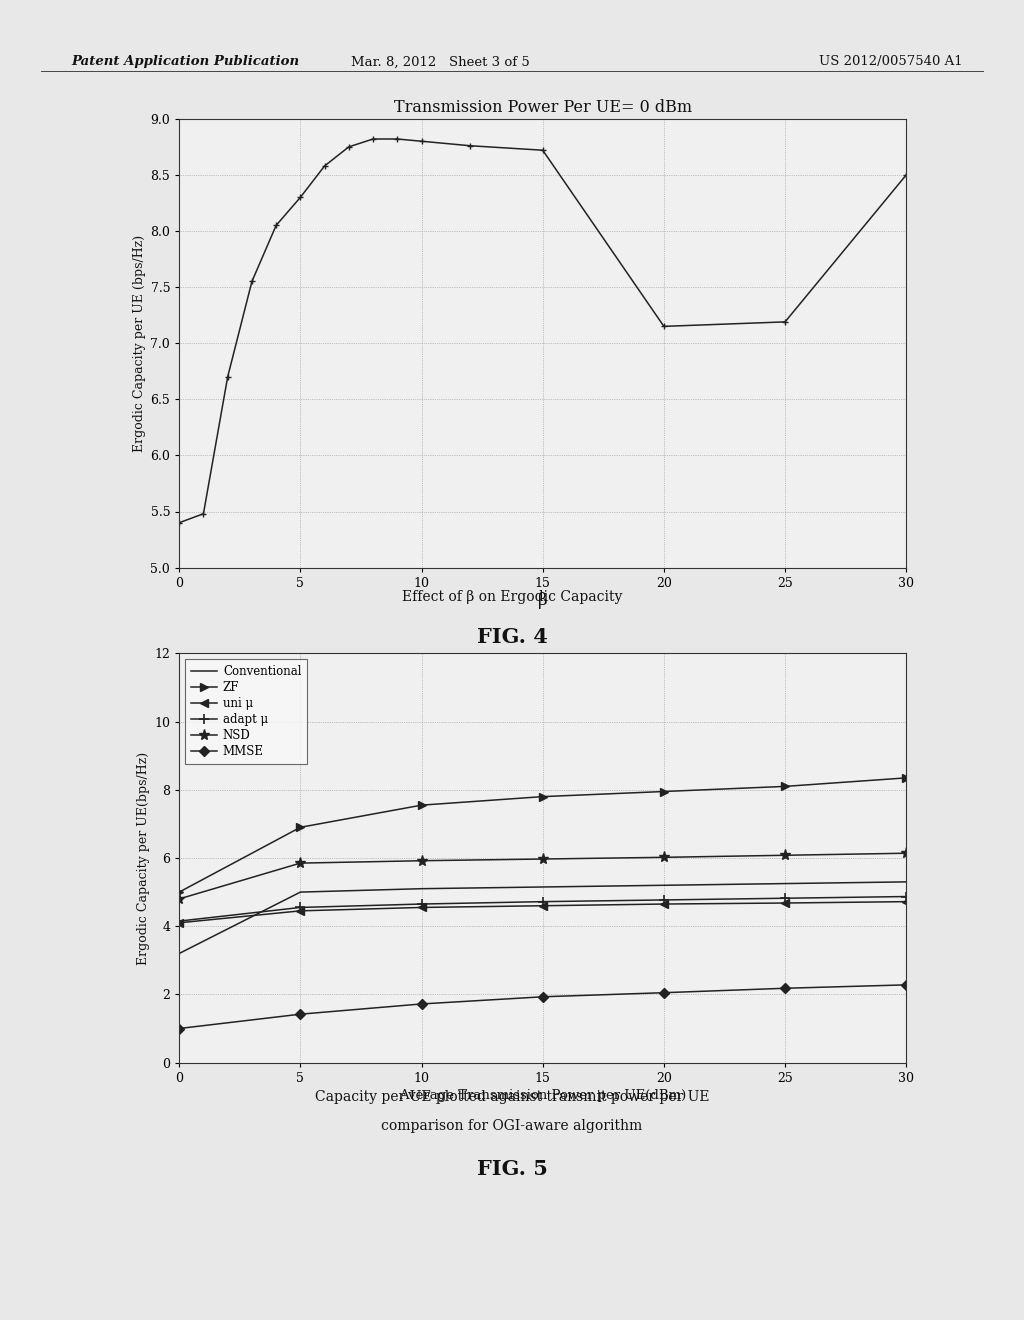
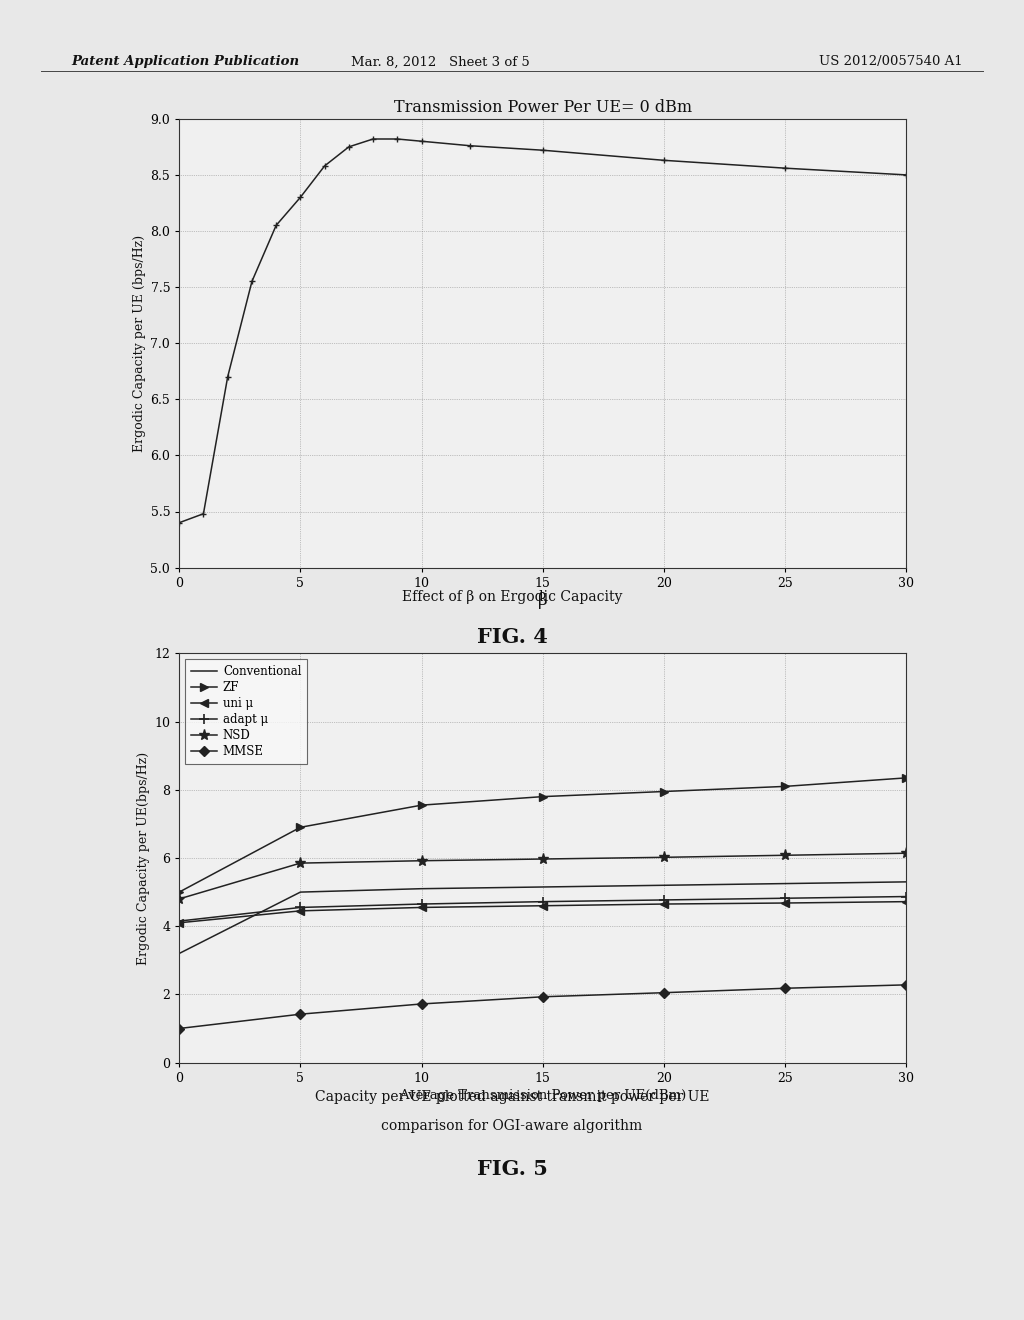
Transmission Power Per UE= 0 dBm/20: 7.15 -> 8.63
Transmission Power Per UE= 0 dBm/25: 7.19 -> 8.56
